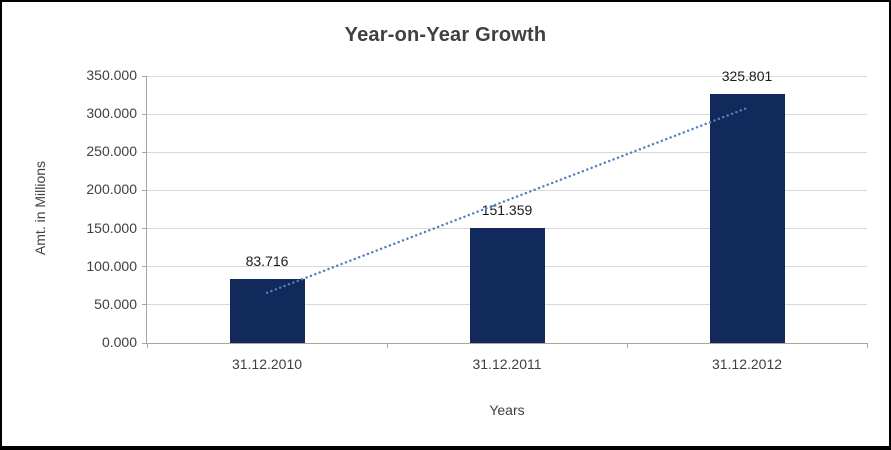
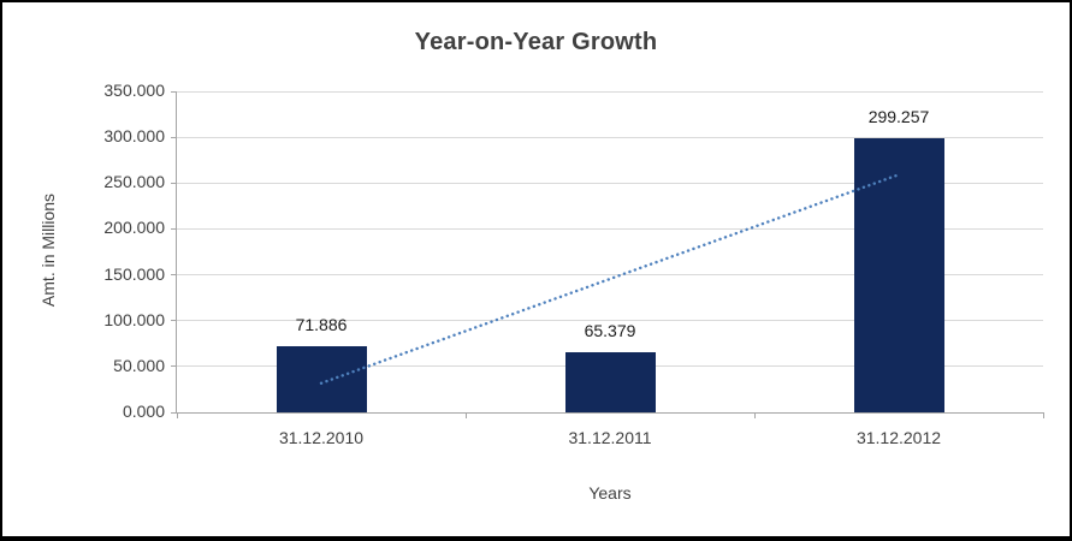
31.12.2010: 83.716 -> 71.886
31.12.2011: 151.359 -> 65.379
31.12.2012: 325.801 -> 299.257
